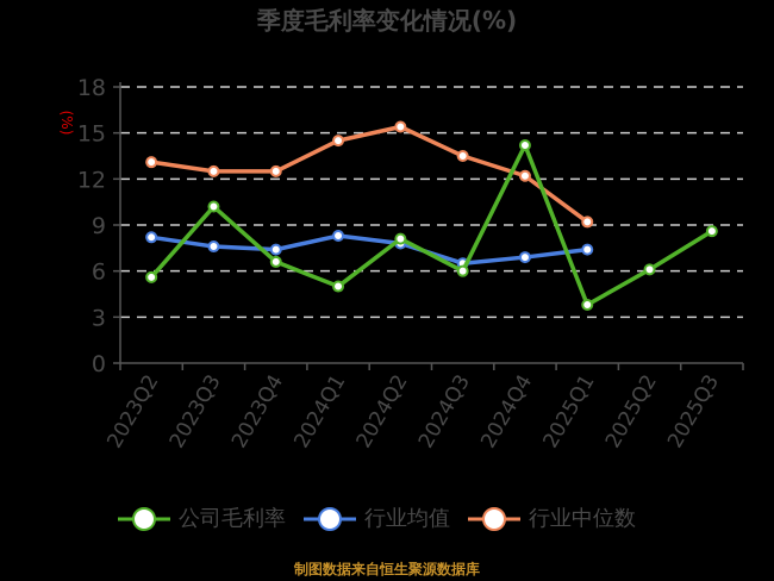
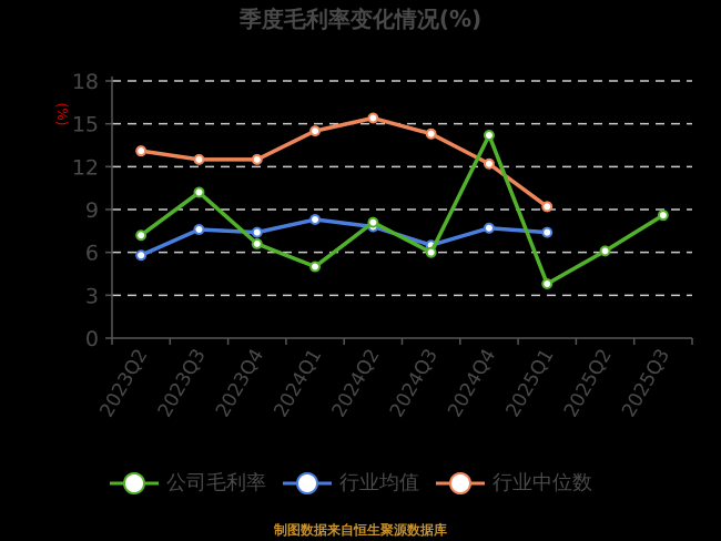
公司毛利率/2023Q2: 5.6 -> 7.2
行业均值/2023Q2: 8.2 -> 5.8
行业中位数/2024Q3: 13.5 -> 14.3
行业均值/2024Q4: 6.9 -> 7.7
